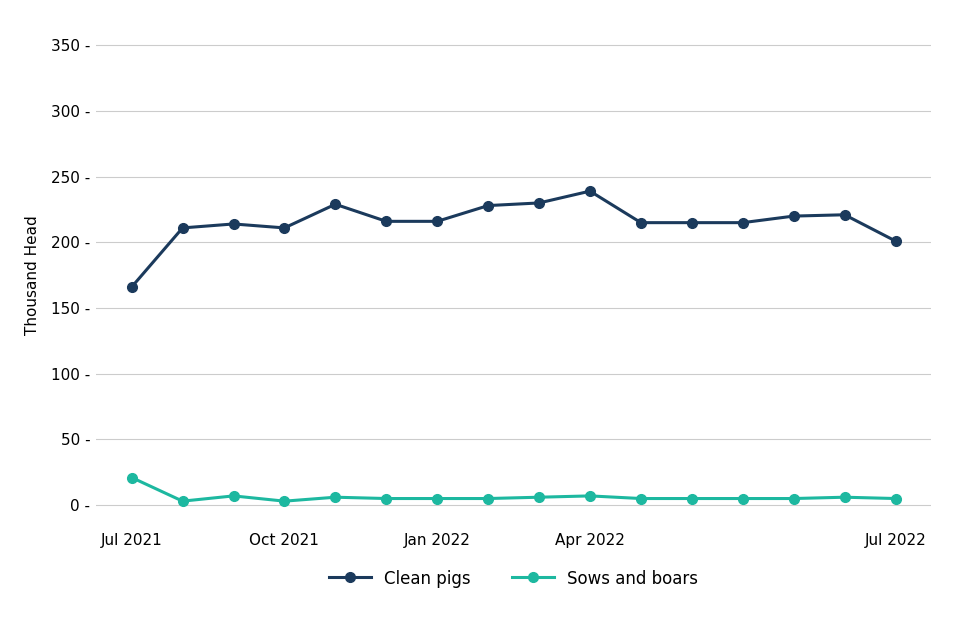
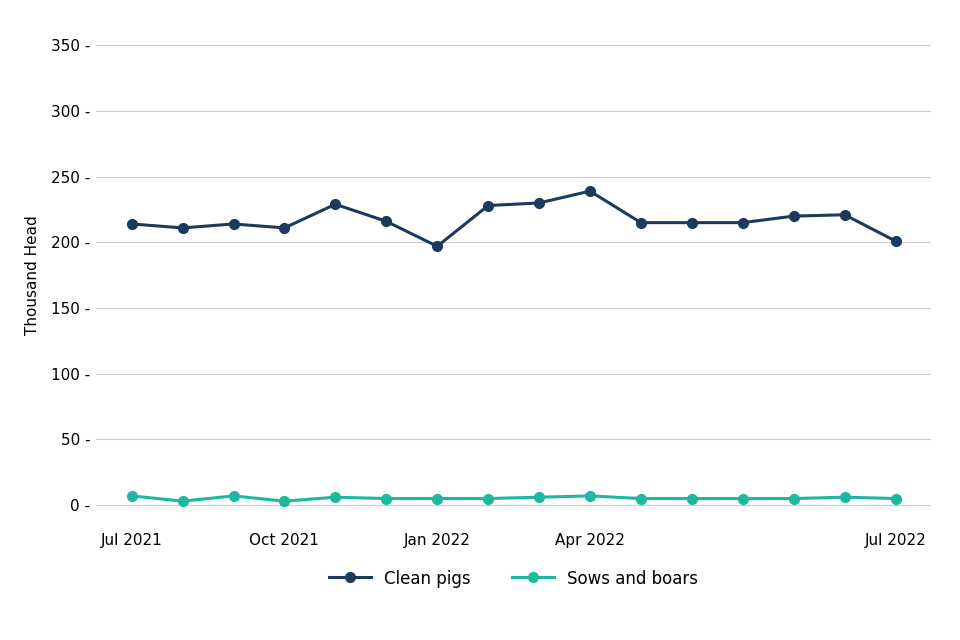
Clean pigs/Jul 2021: 166 - -> 214 -
Sows and boars/Jul 2021: 21 - -> 7 -
Clean pigs/Jan 2022: 216 - -> 197 -
